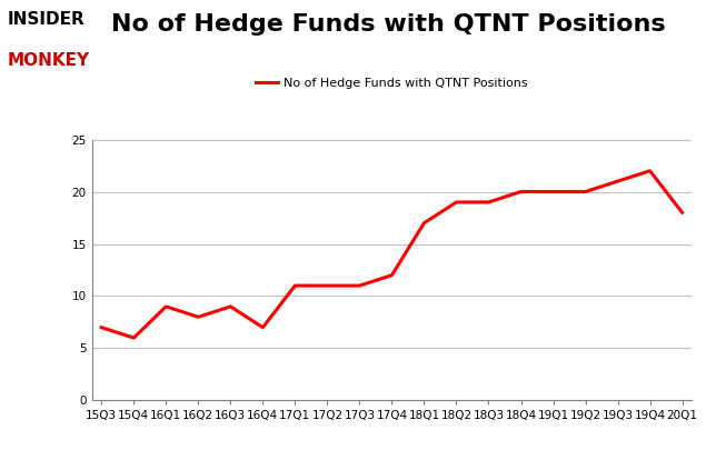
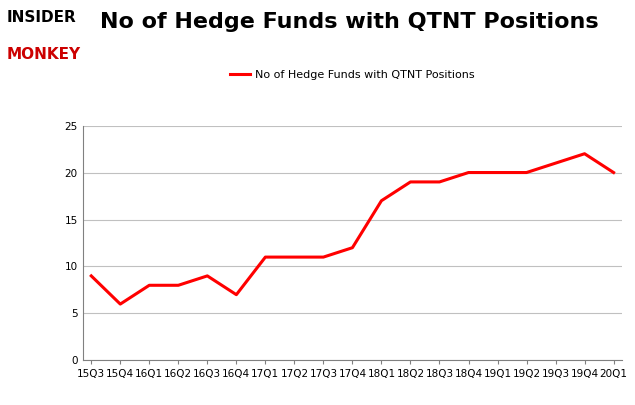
15Q3: 7 -> 9
16Q1: 9 -> 8
20Q1: 18 -> 20
